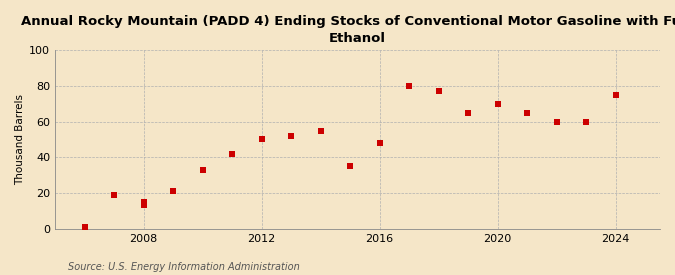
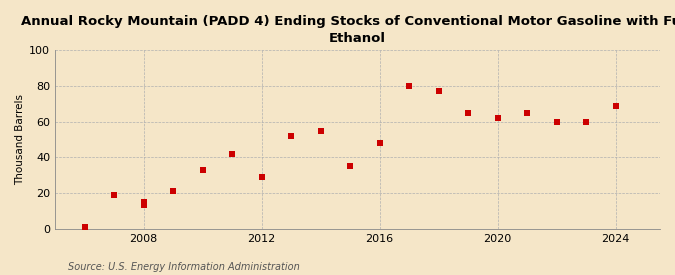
2012: 50 -> 29
2020: 70 -> 62
2024: 75 -> 69
